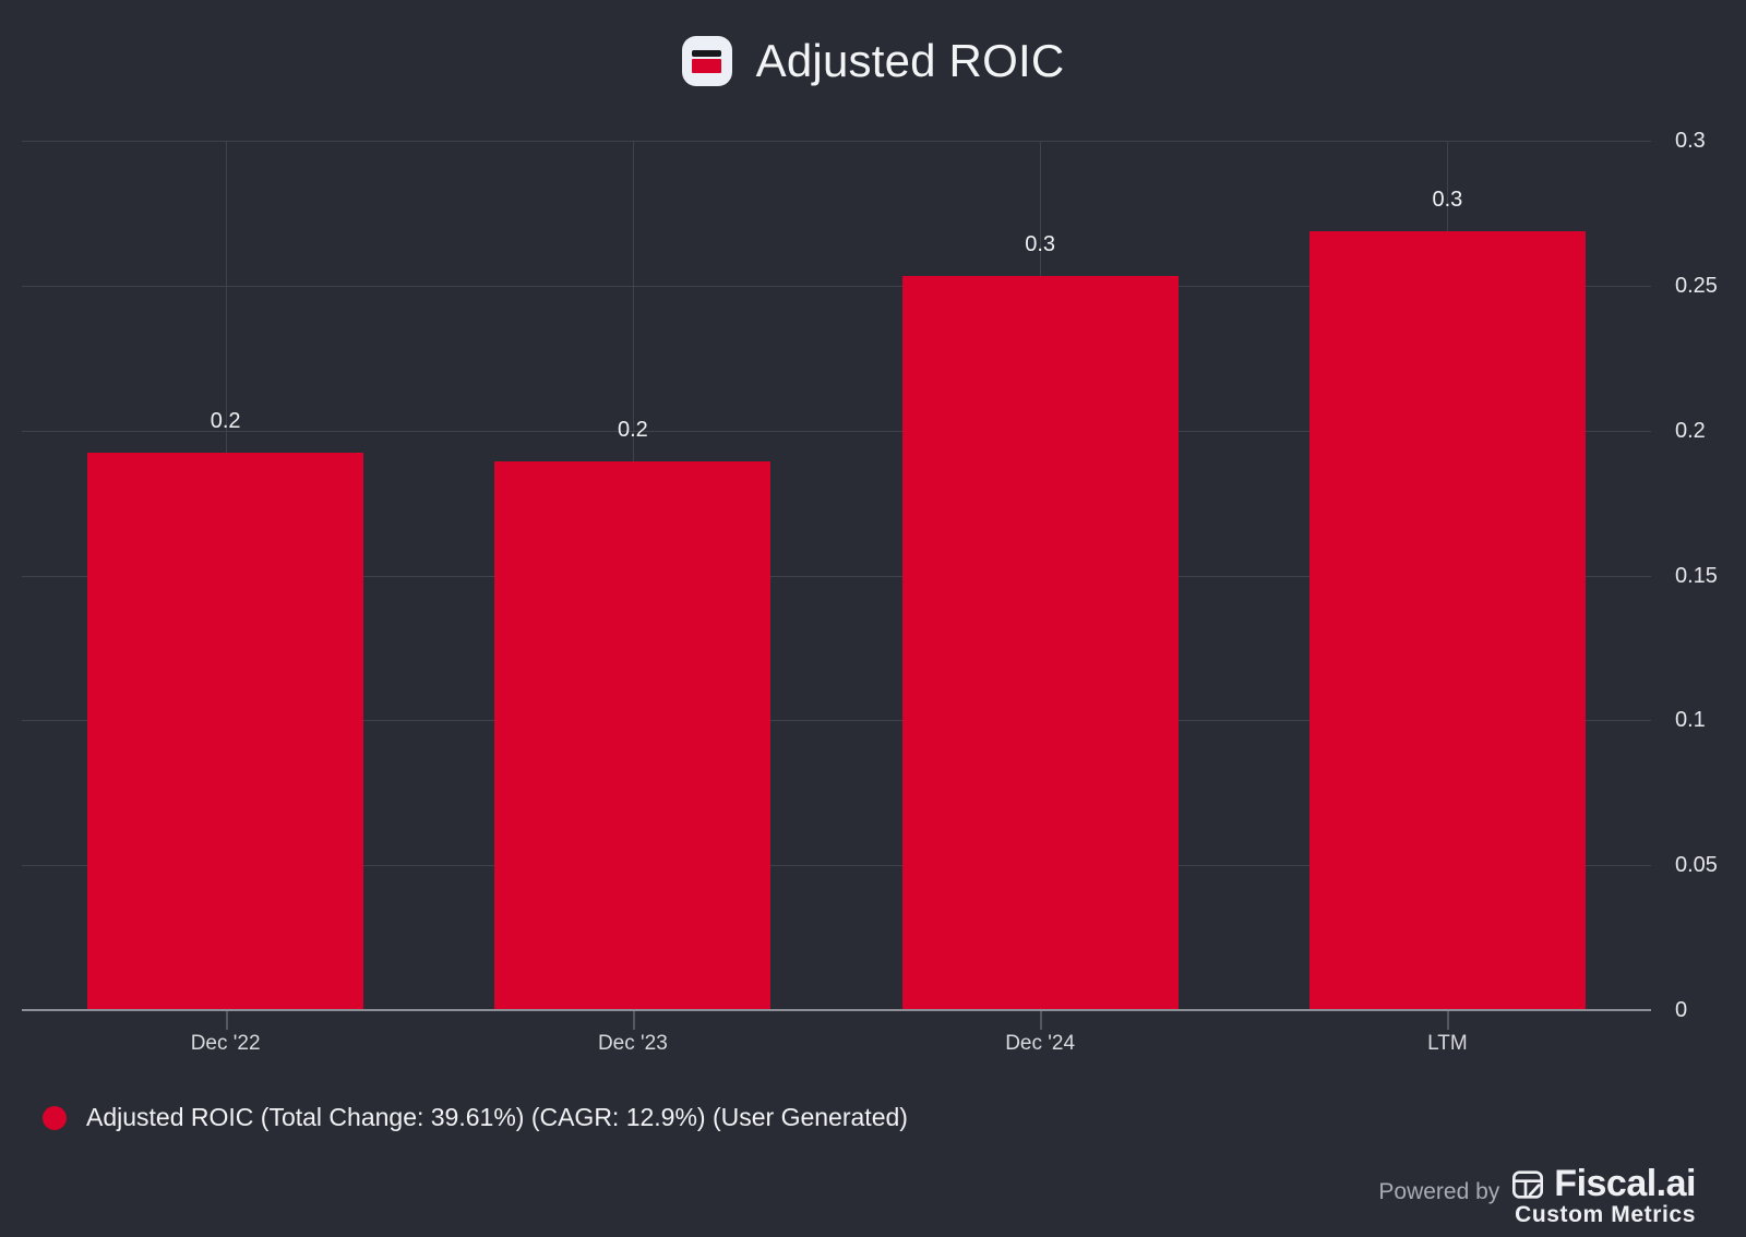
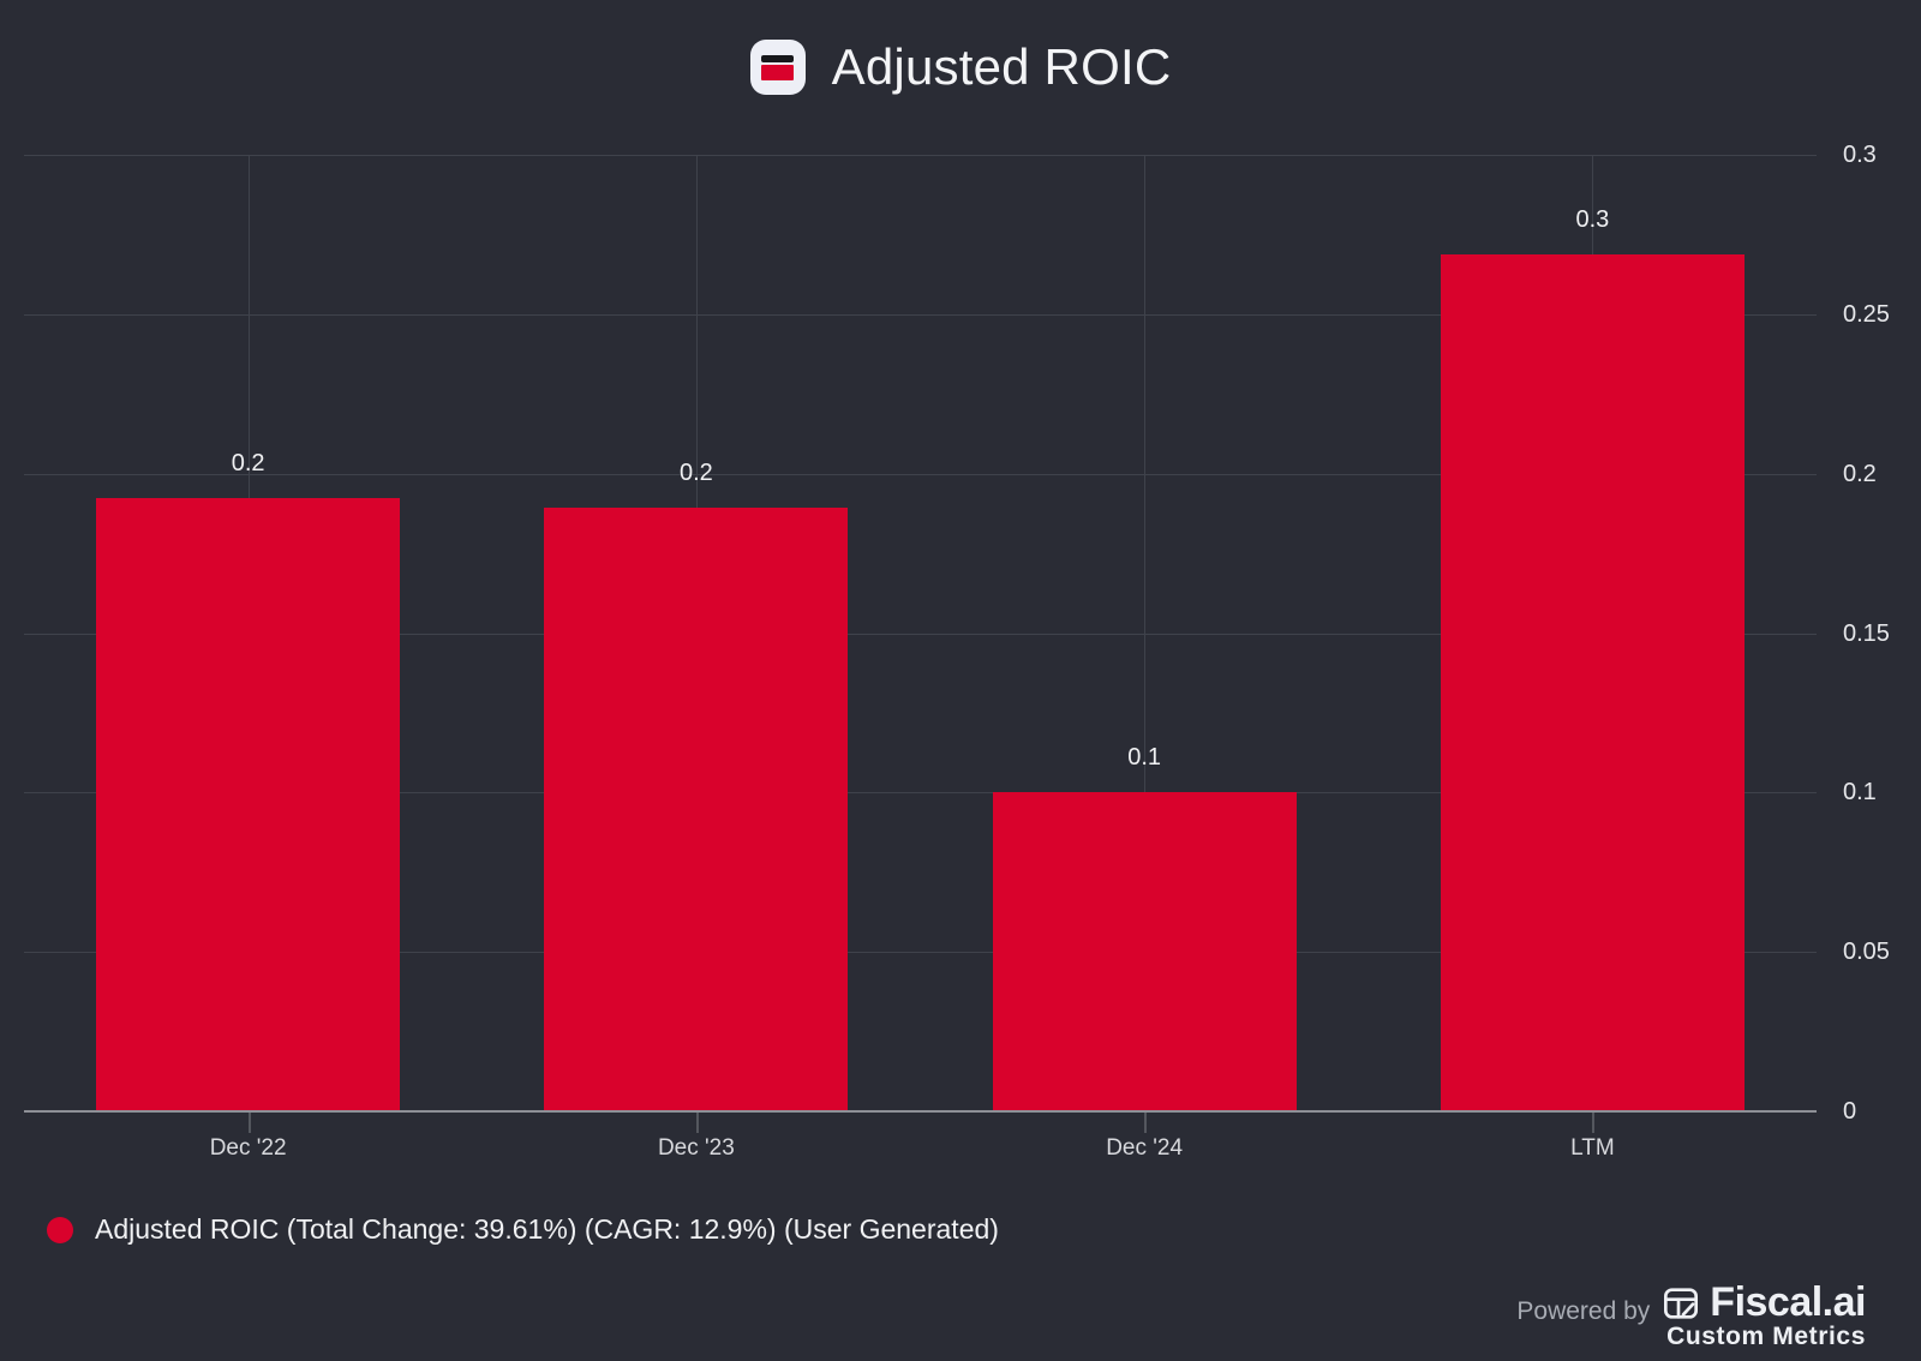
Dec '24: 0.3 -> 0.1
